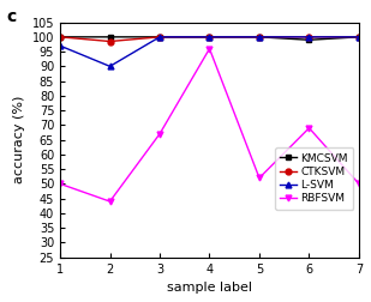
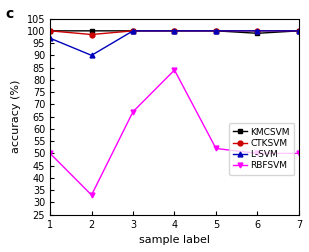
RBFSVM/2: 44 -> 33
RBFSVM/4: 96 -> 84
RBFSVM/6: 69 -> 50
